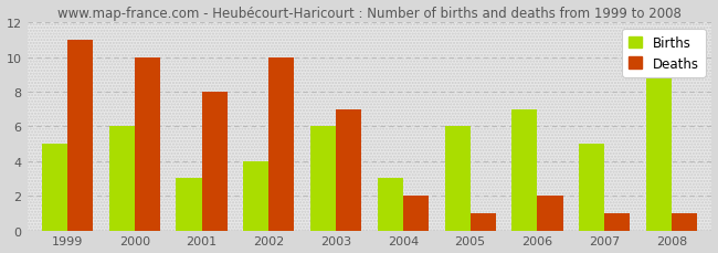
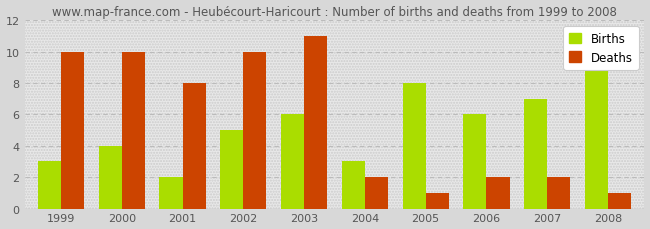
Births/1999: 5 -> 3
Deaths/1999: 11 -> 10
Births/2000: 6 -> 4
Births/2001: 3 -> 2
Births/2002: 4 -> 5
Deaths/2003: 7 -> 11
Births/2005: 6 -> 8
Births/2006: 7 -> 6
Births/2007: 5 -> 7
Deaths/2007: 1 -> 2
